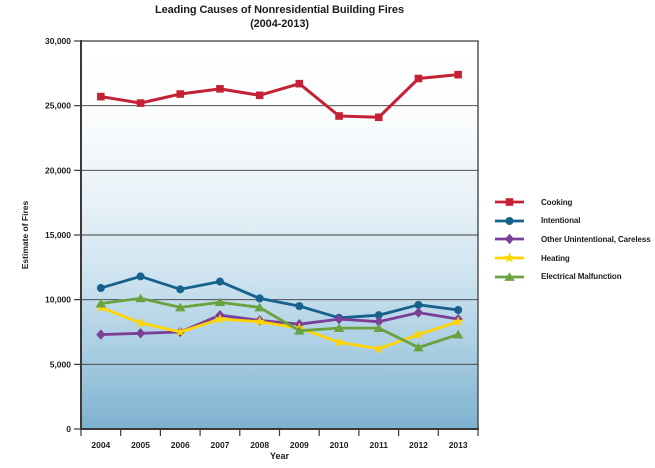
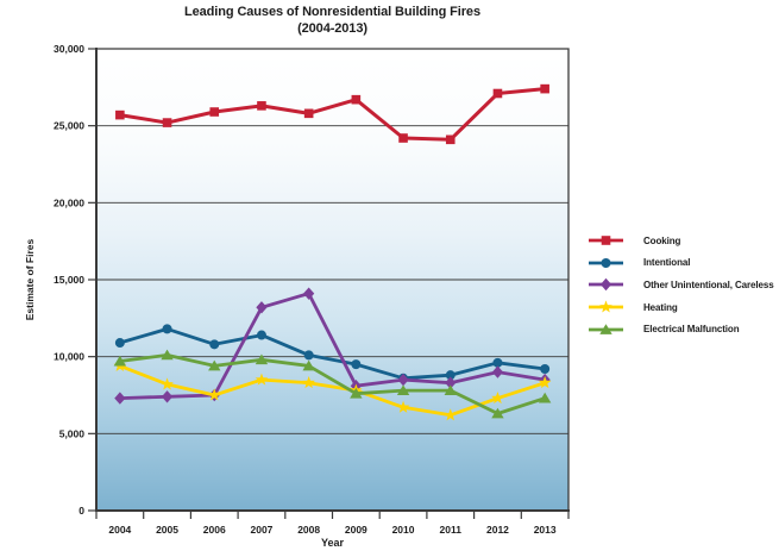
Other Unintentional, Careless/2007: 8800 -> 13200
Other Unintentional, Careless/2008: 8400 -> 14100
